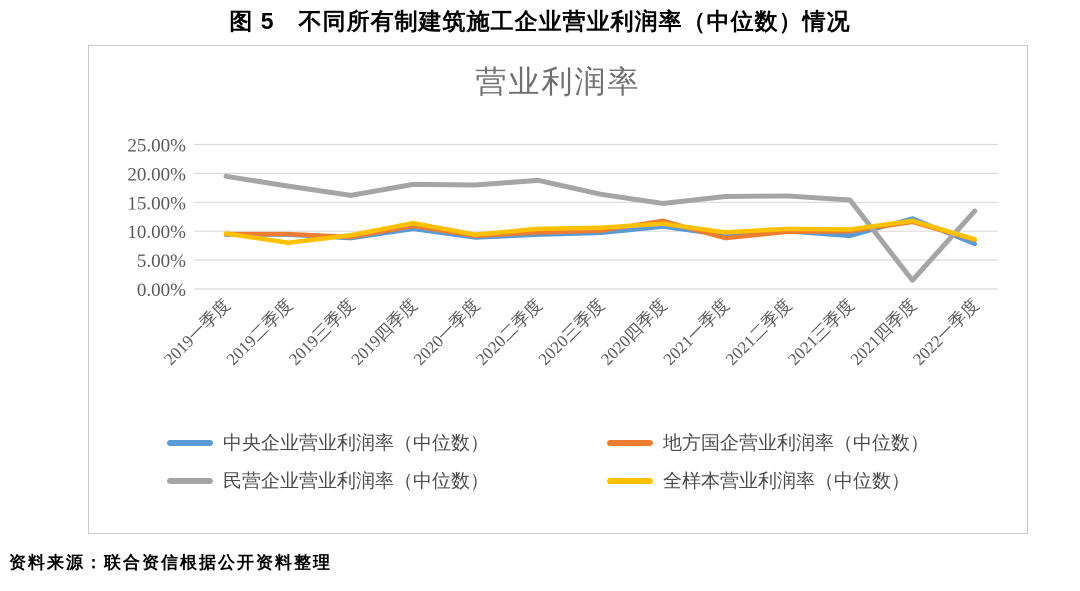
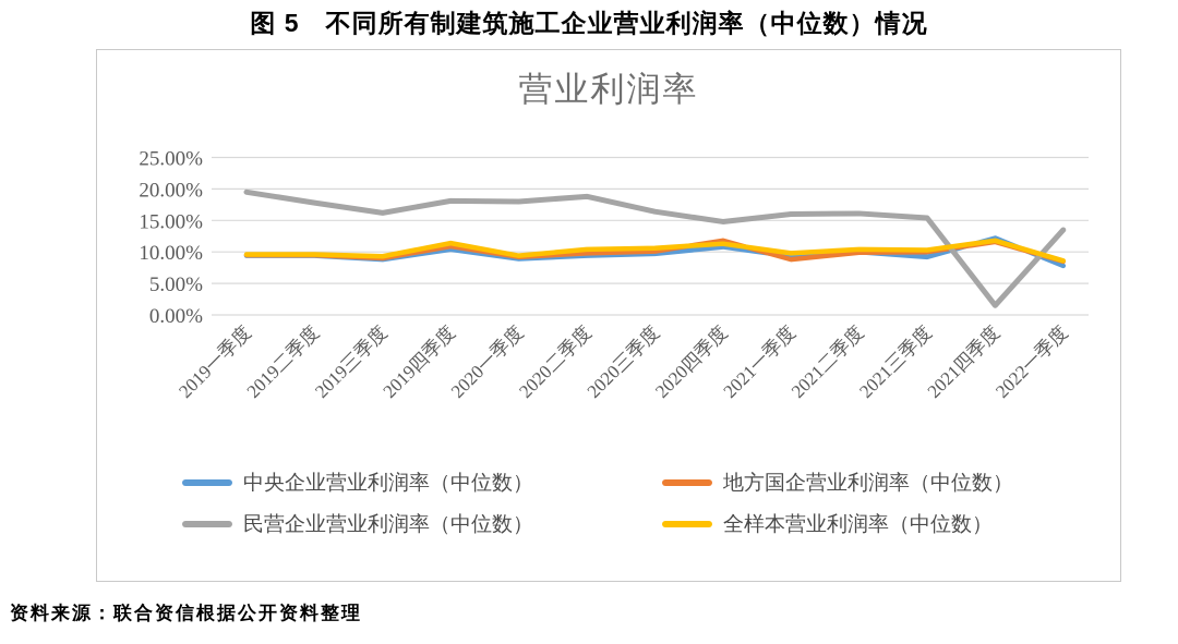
全样本营业利润率（中位数）/2019二季度: 8% -> 10%
